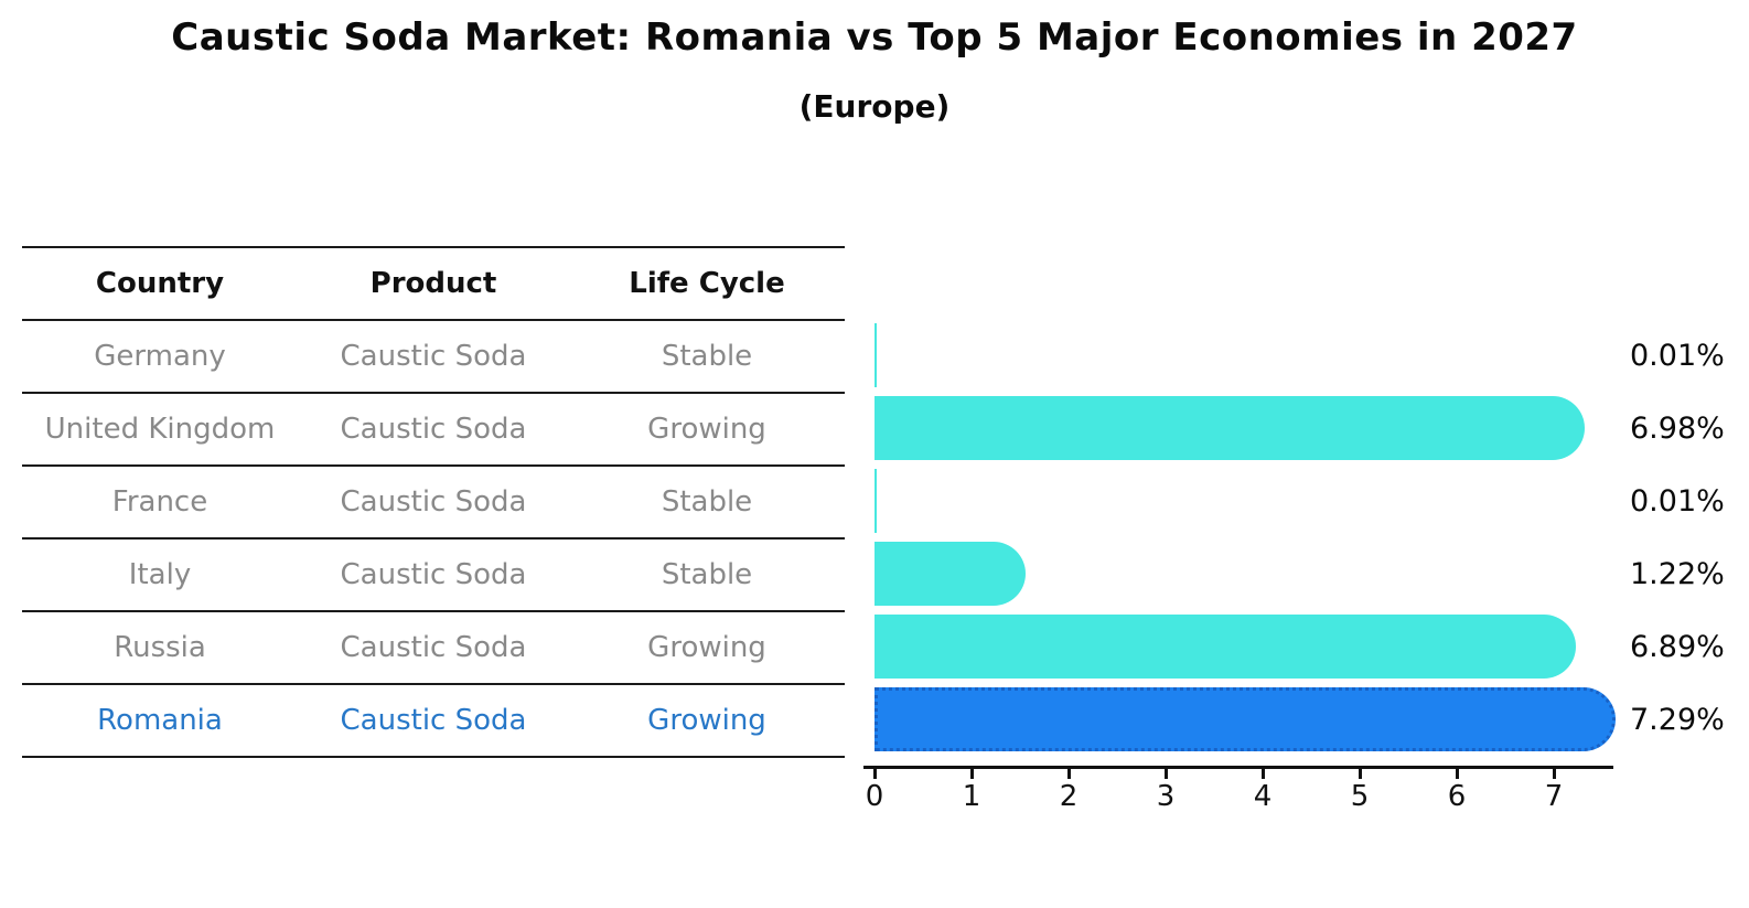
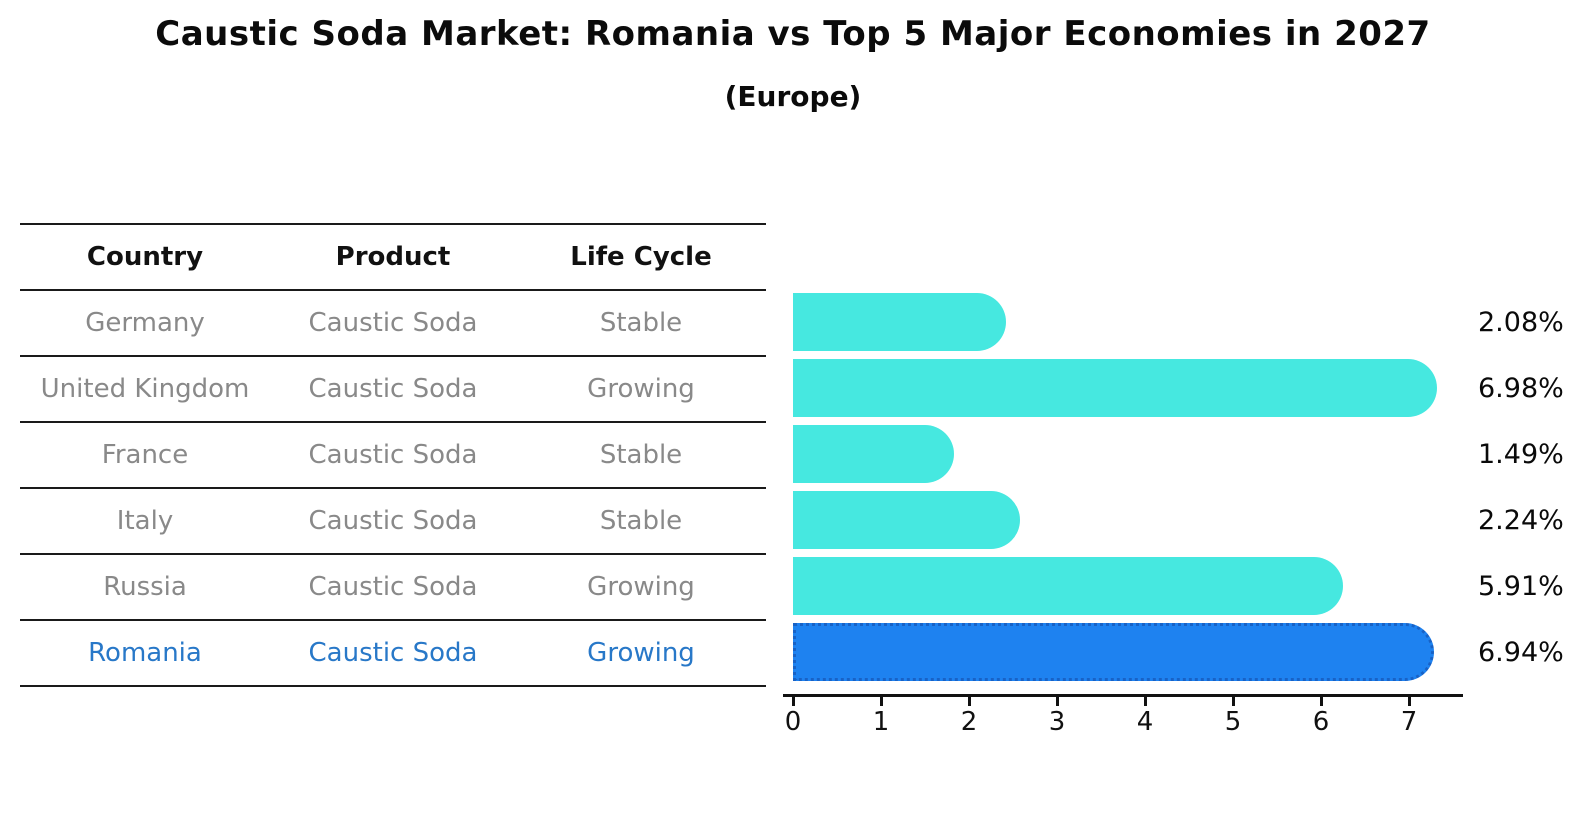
Germany: 0.01% -> 2.08%
France: 0.01% -> 1.49%
Italy: 1.22% -> 2.24%
Russia: 6.89% -> 5.91%
Romania: 7.29% -> 6.94%
